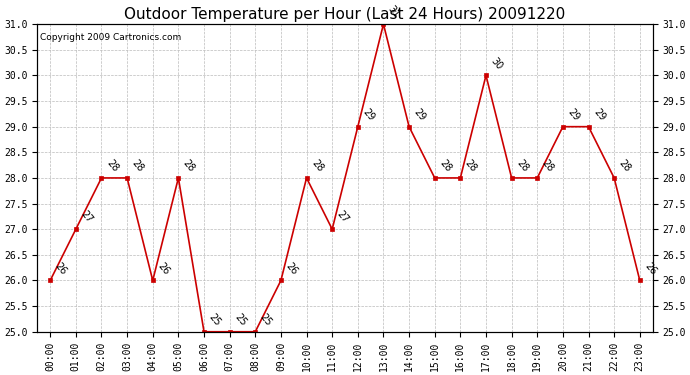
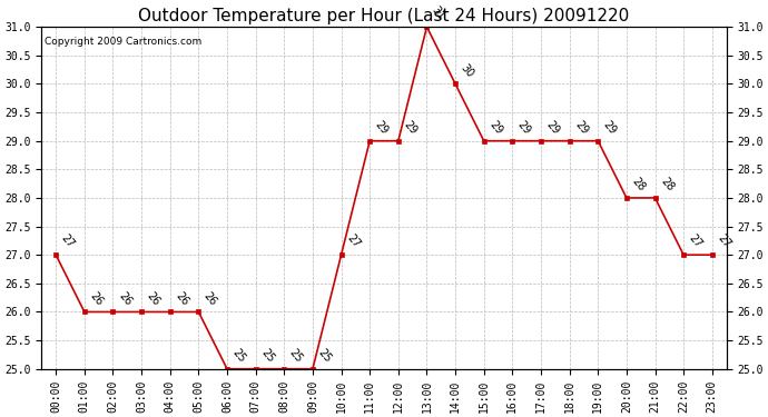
00:00: 26 -> 27
01:00: 27 -> 26
02:00: 28 -> 26
03:00: 28 -> 26
05:00: 28 -> 26
09:00: 26 -> 25
10:00: 28 -> 27
11:00: 27 -> 29
14:00: 29 -> 30
15:00: 28 -> 29
16:00: 28 -> 29
17:00: 30 -> 29
18:00: 28 -> 29
19:00: 28 -> 29
20:00: 29 -> 28
21:00: 29 -> 28
22:00: 28 -> 27
23:00: 26 -> 27
